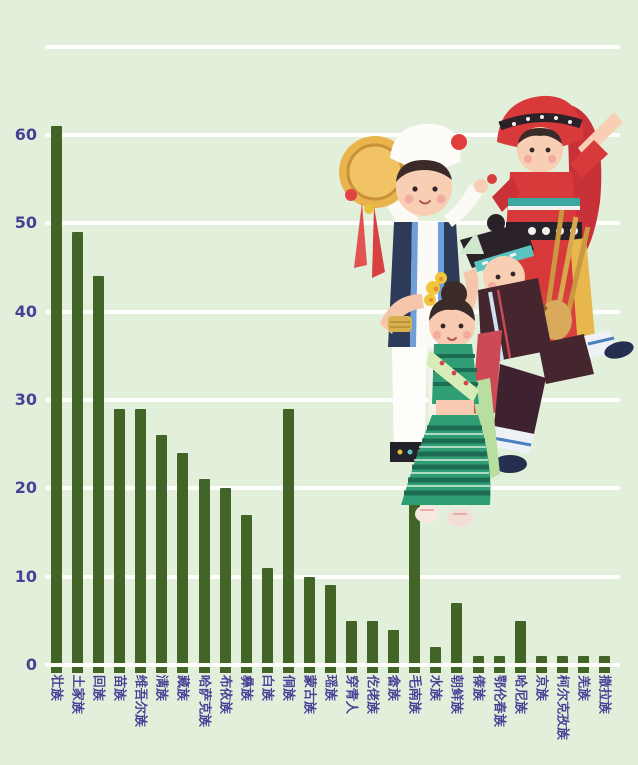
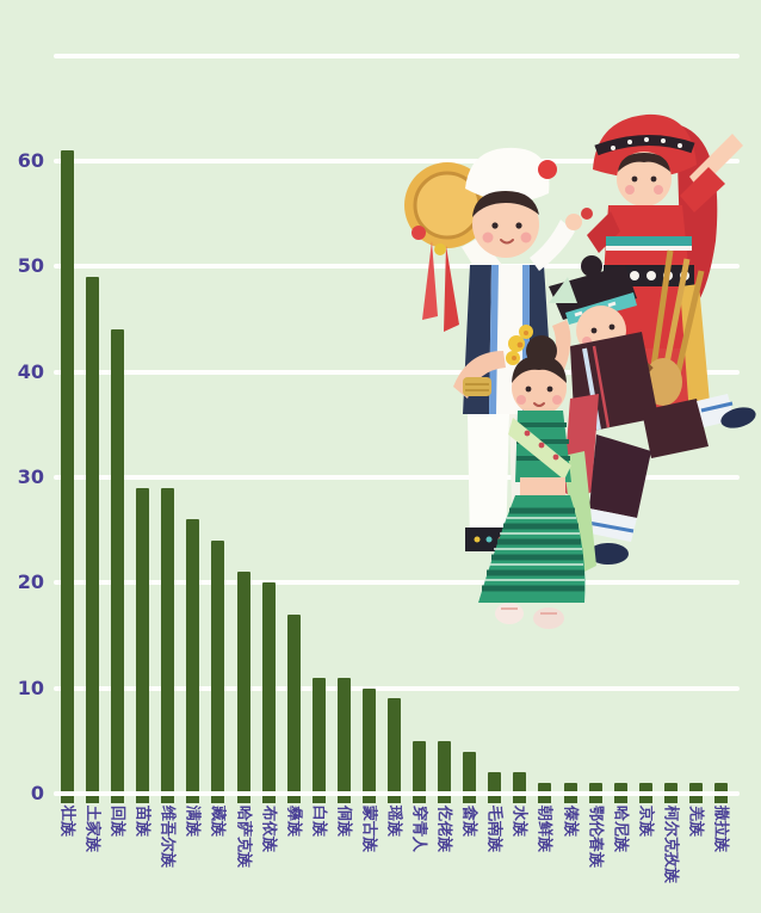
侗族: 29 -> 11
毛南族: 20 -> 2
朝鲜族: 7 -> 1
哈尼族: 5 -> 1
